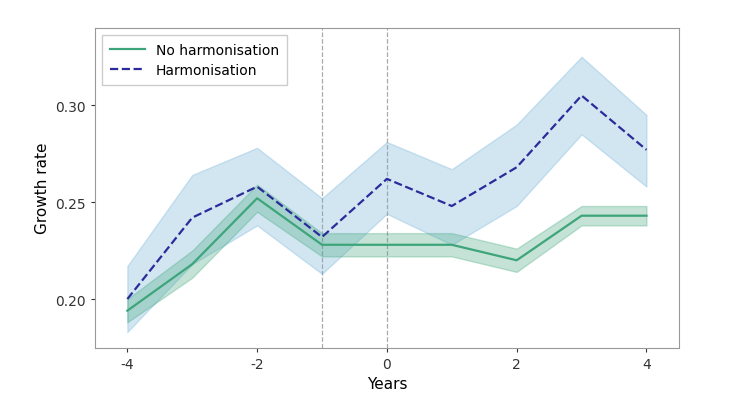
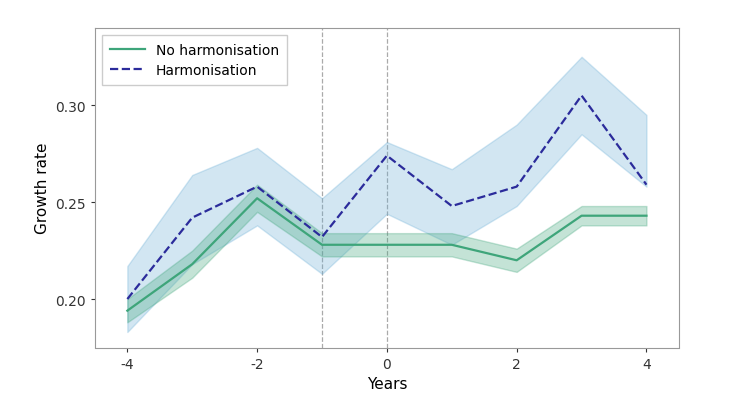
Harmonisation/0: 0.262 -> 0.274
Harmonisation/2: 0.268 -> 0.258
Harmonisation/4: 0.277 -> 0.259
